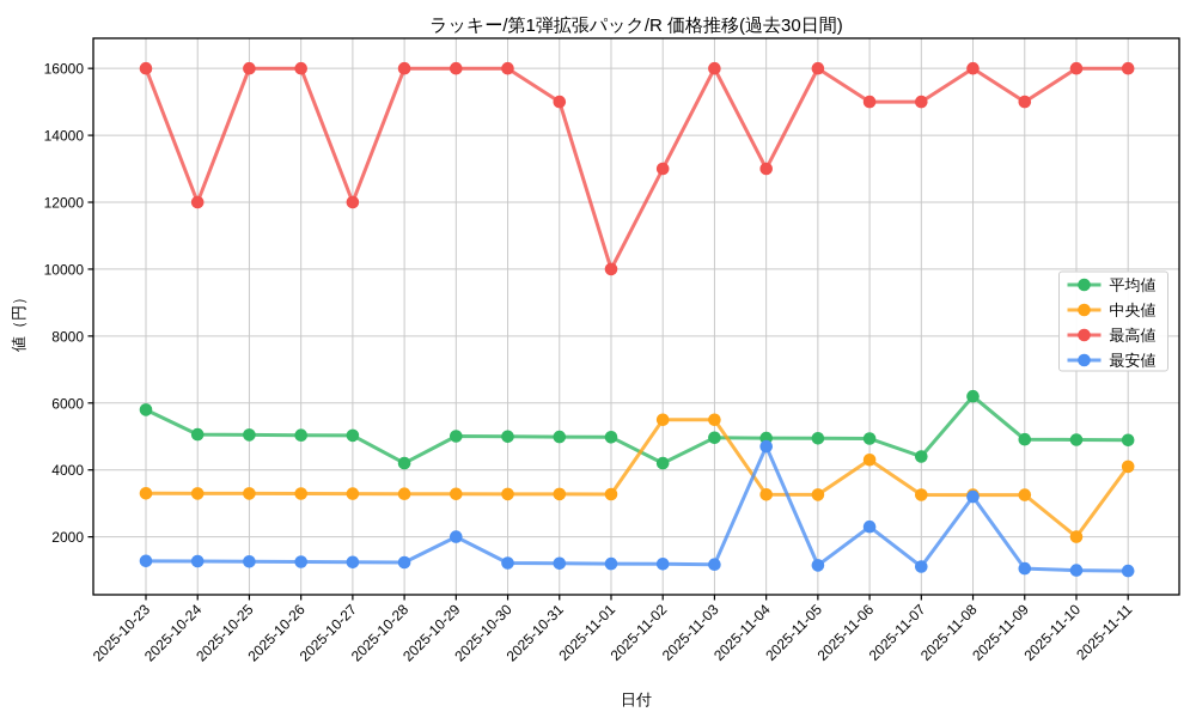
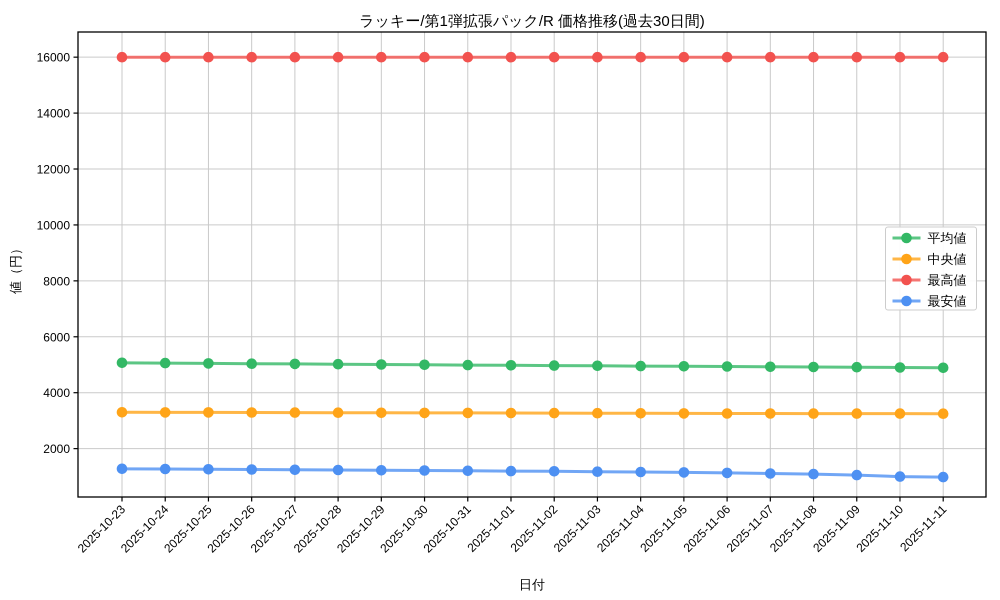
平均値/2025-10-23: 5800 -> 5100
最高値/2025-10-24: 12000 -> 16000
最高値/2025-10-27: 12000 -> 16000
平均値/2025-10-28: 4200 -> 5000
最安値/2025-10-29: 2000 -> 1200
最高値/2025-10-31: 15000 -> 16000
最高値/2025-11-01: 10000 -> 16000
平均値/2025-11-02: 4200 -> 5000
中央値/2025-11-02: 5500 -> 3300
最高値/2025-11-02: 13000 -> 16000
中央値/2025-11-03: 5500 -> 3300
最高値/2025-11-04: 13000 -> 16000
最安値/2025-11-04: 4700 -> 1200
中央値/2025-11-06: 4300 -> 3300
最高値/2025-11-06: 15000 -> 16000
最安値/2025-11-06: 2300 -> 1100
平均値/2025-11-07: 4400 -> 4900
最高値/2025-11-07: 15000 -> 16000
平均値/2025-11-08: 6200 -> 4900
最安値/2025-11-08: 3200 -> 1100
最高値/2025-11-09: 15000 -> 16000
中央値/2025-11-10: 2000 -> 3300
中央値/2025-11-11: 4100 -> 3200
